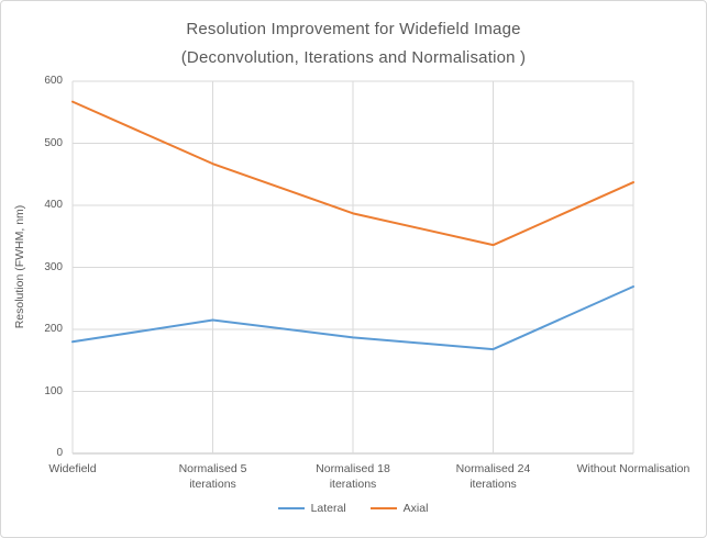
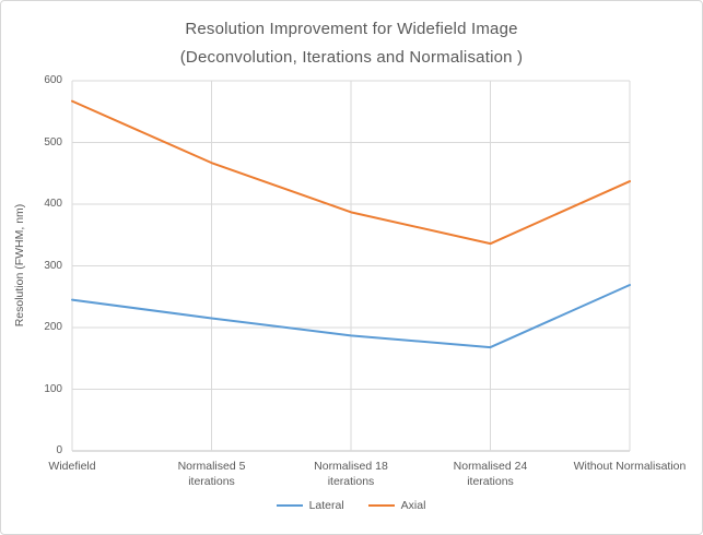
Lateral/Widefield: 180 -> 240
